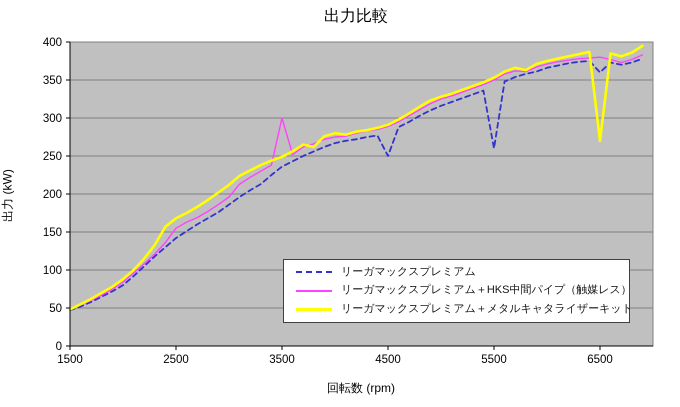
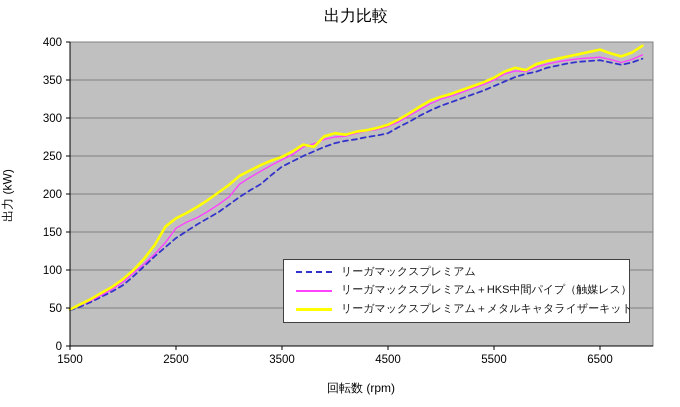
リーガマックスプレミアム＋HKS中間パイプ（触媒レス）/3500: 300 -> 240
リーガマックスプレミアム/4500: 250 -> 280
リーガマックスプレミアム/5500: 260 -> 340
リーガマックスプレミアム/6500: 360 -> 380
リーガマックスプレミアム＋メタルキャタライザーキット/6500: 270 -> 390
